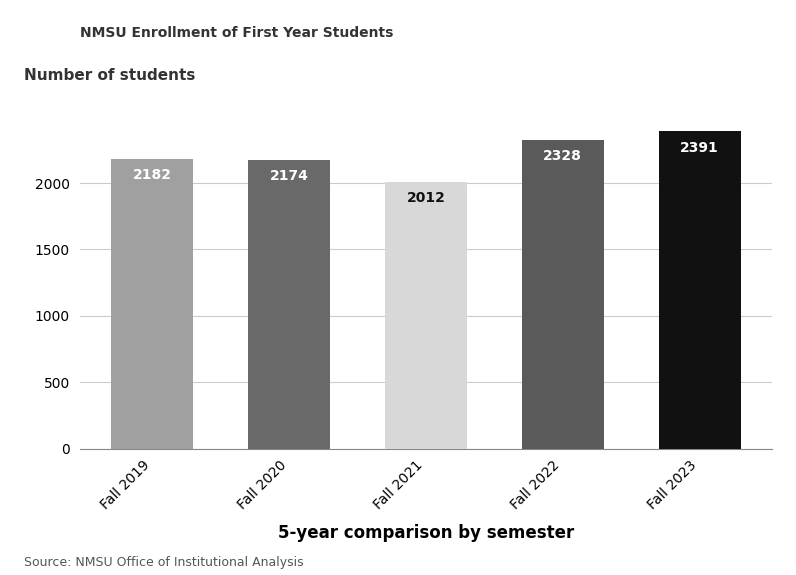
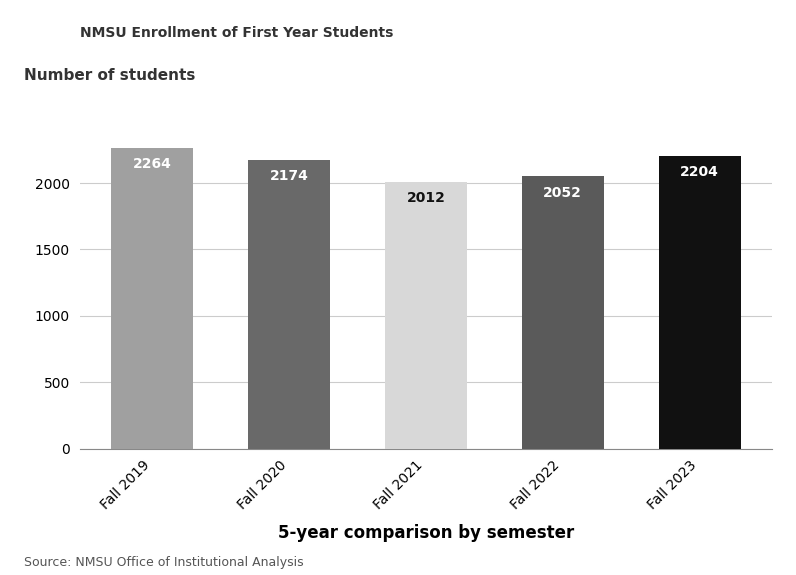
Fall 2019: 2182 -> 2264
Fall 2022: 2328 -> 2052
Fall 2023: 2391 -> 2204
